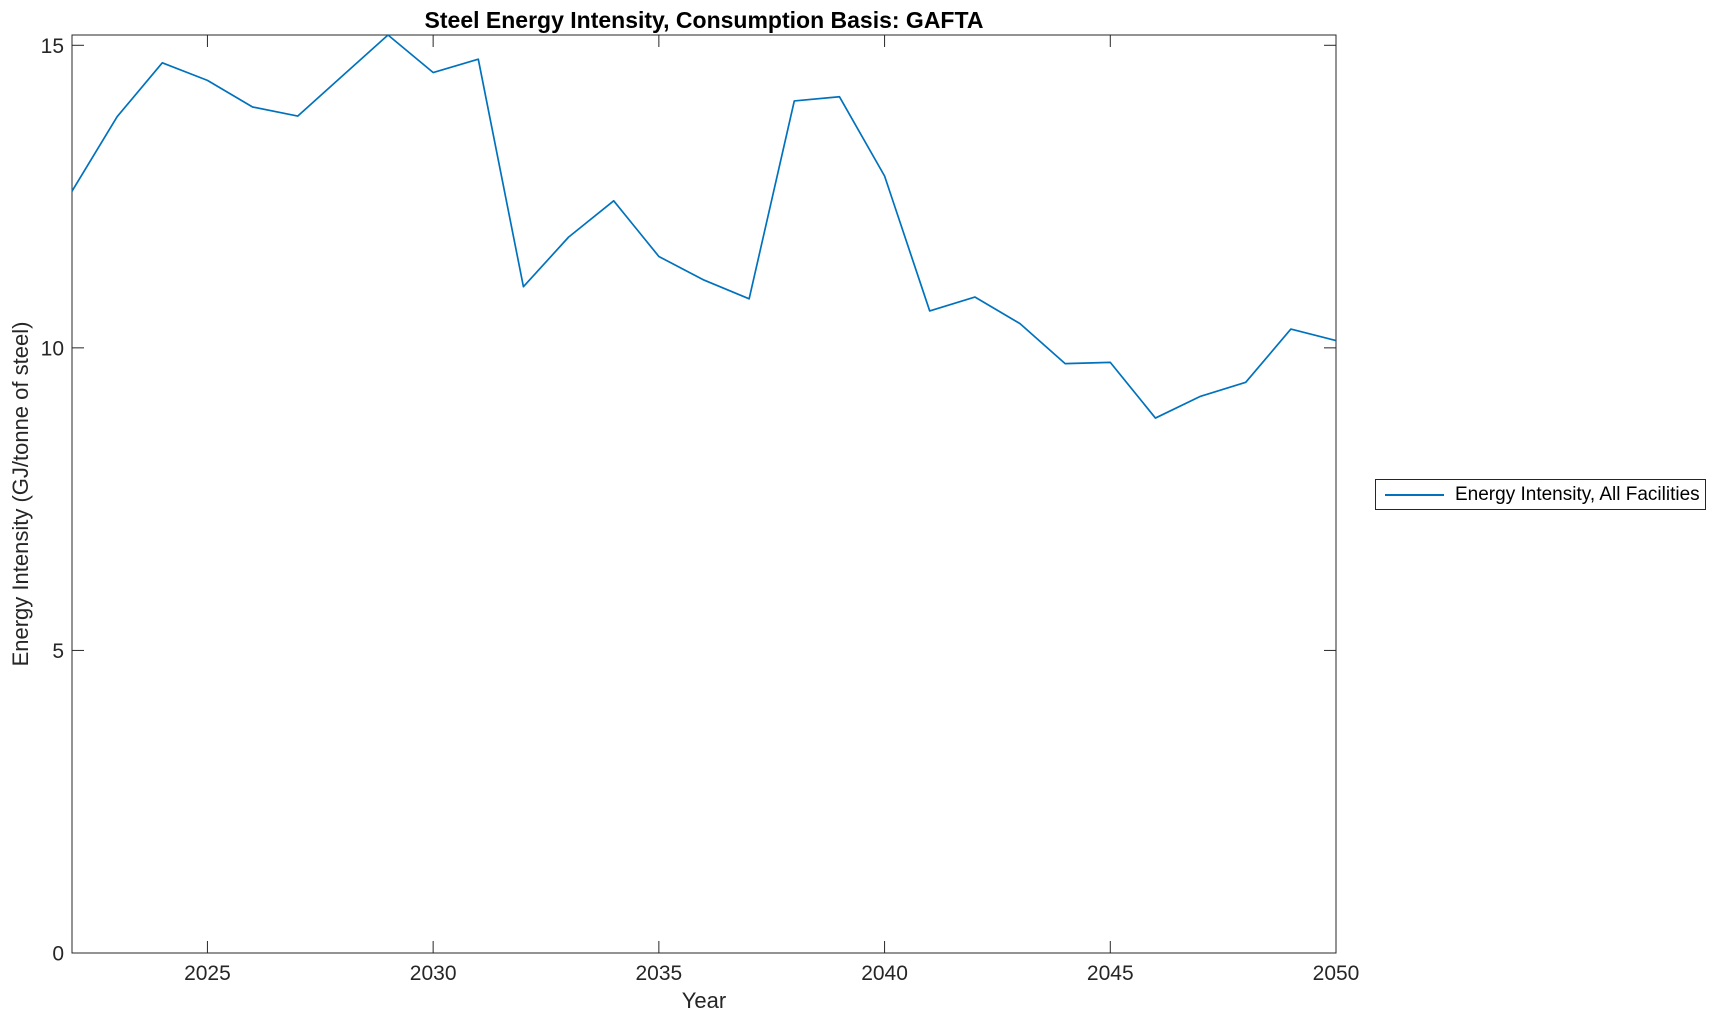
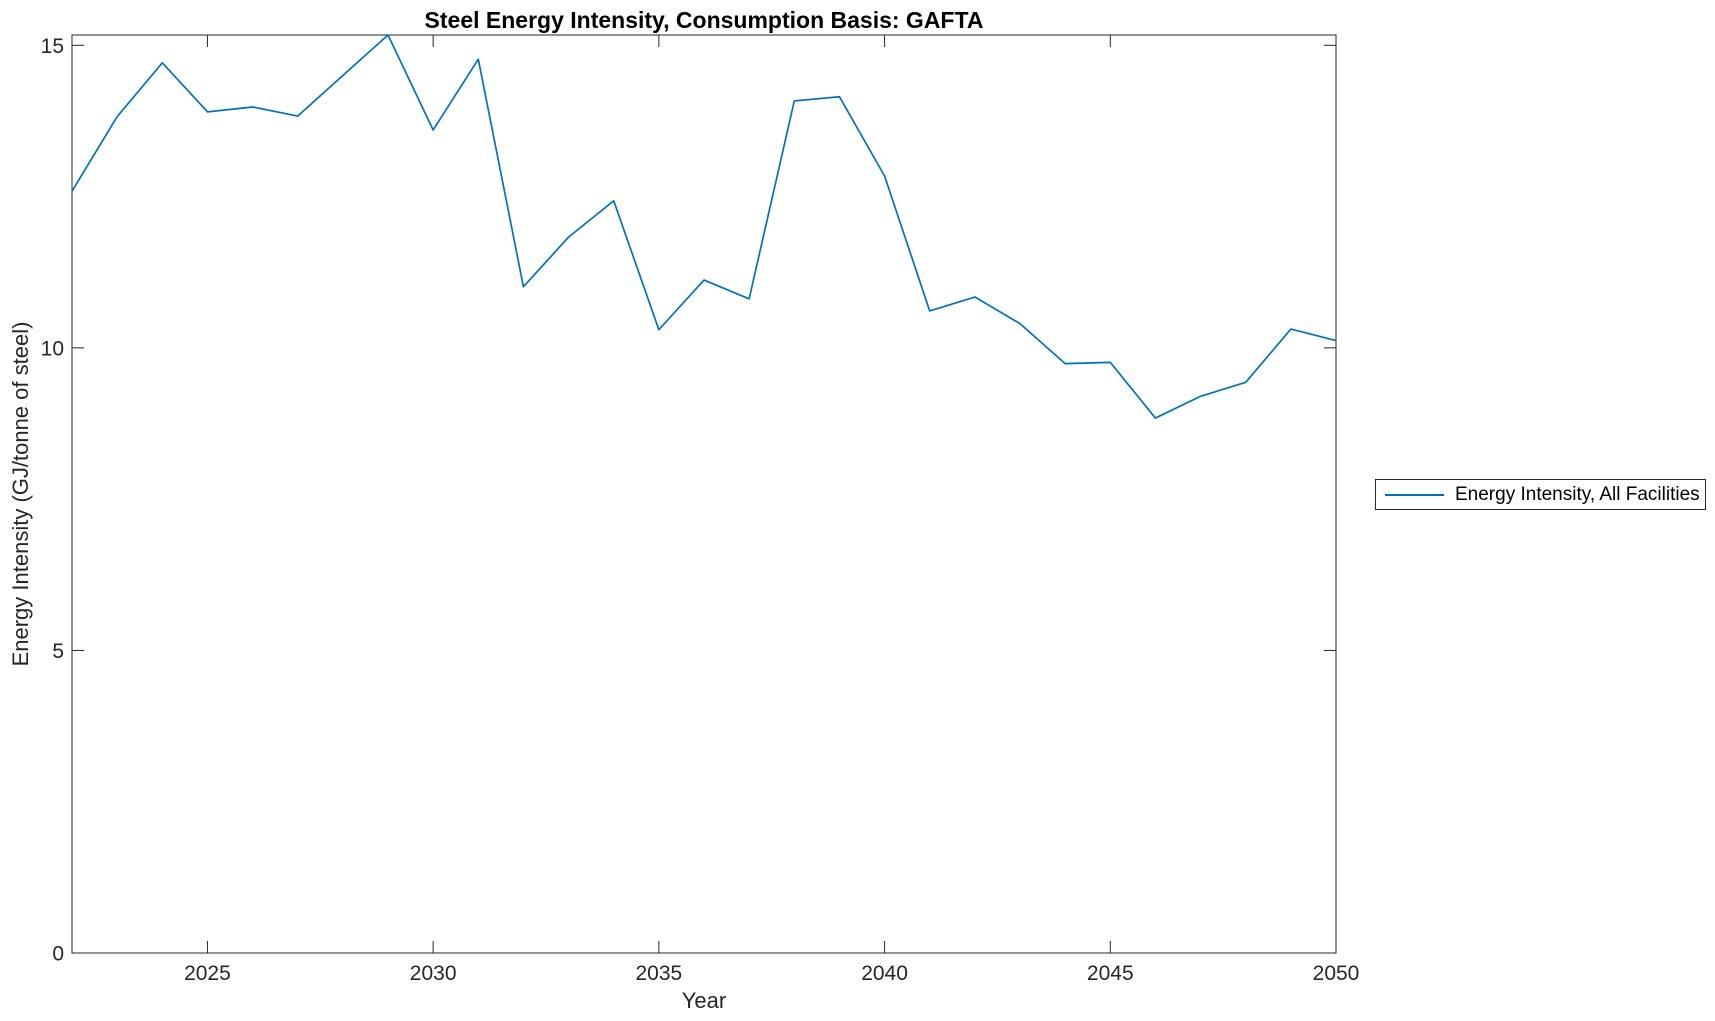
2025: 14.4 -> 13.9
2030: 14.6 -> 13.6
2035: 11.5 -> 10.3
